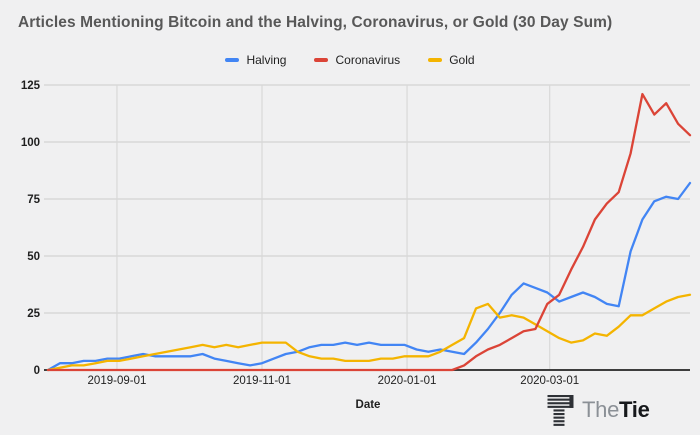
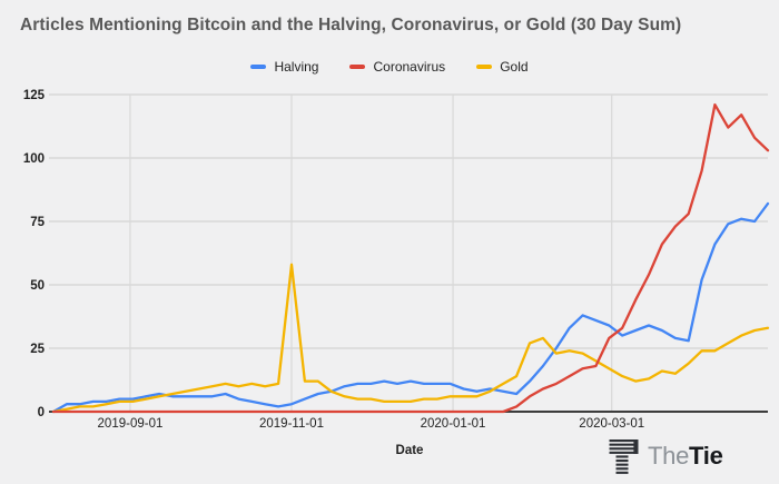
Gold/2019-11-01: 12 -> 58
